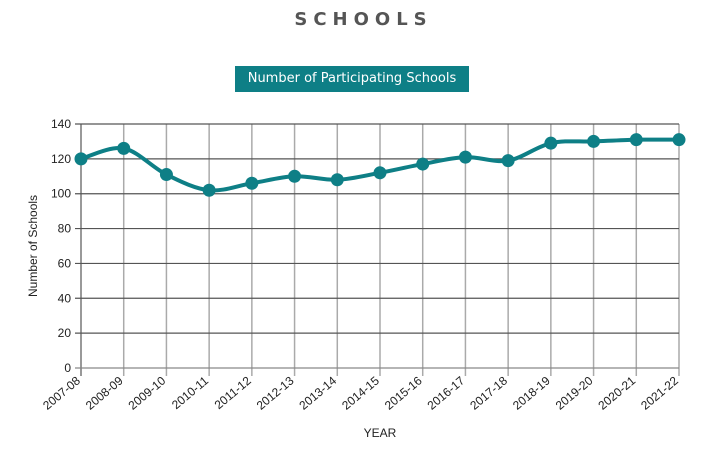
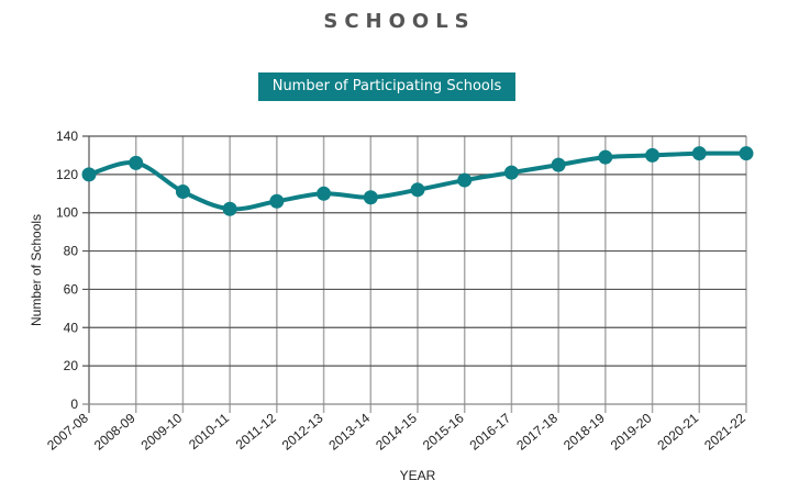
2017-18: 119 -> 125
